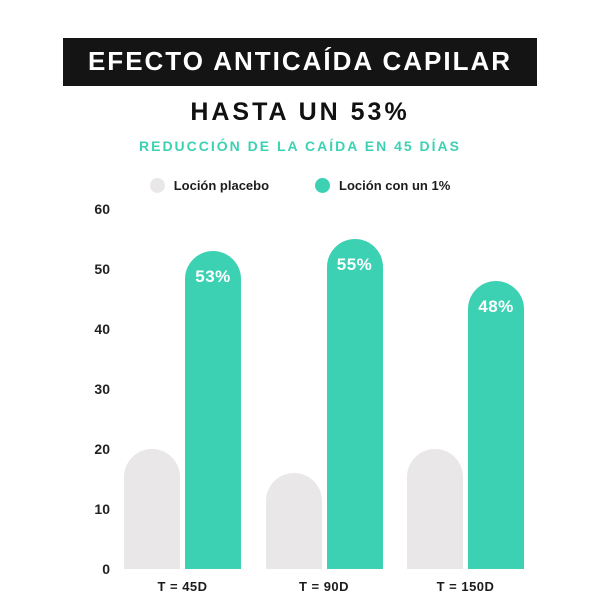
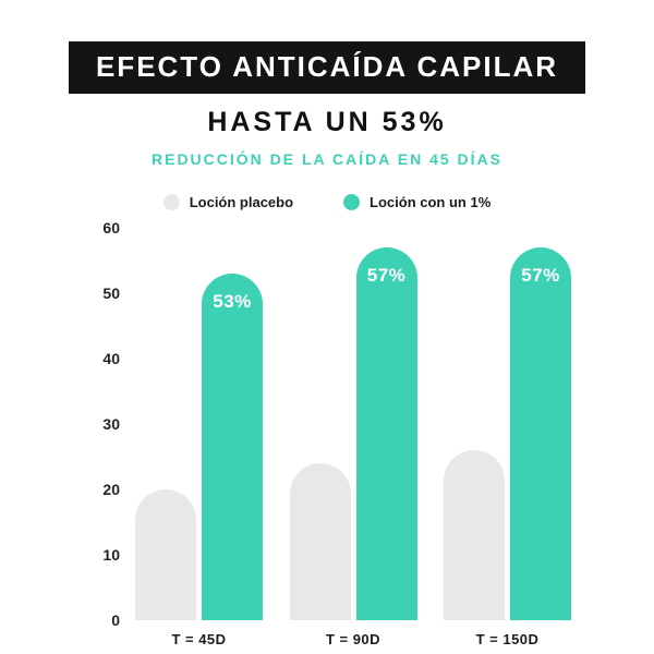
Loción placebo/T = 90D: 16 -> 24
Loción con un 1%/T = 90D: 55% -> 57%
Loción placebo/T = 150D: 20 -> 26
Loción con un 1%/T = 150D: 48% -> 57%
